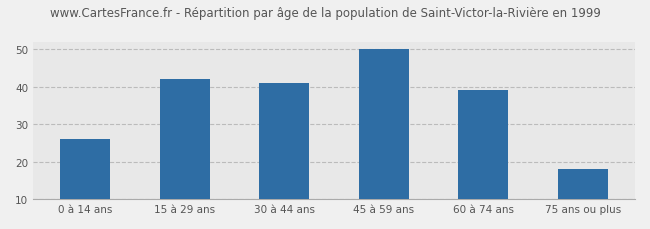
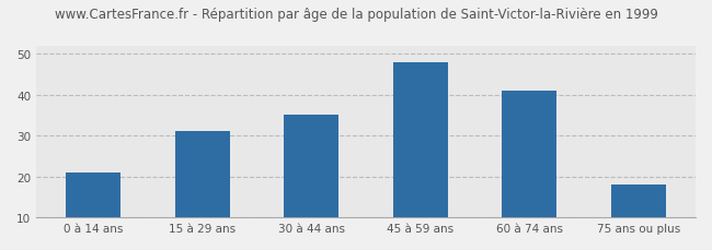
0 à 14 ans: 26 -> 21
15 à 29 ans: 42 -> 31
30 à 44 ans: 41 -> 35
45 à 59 ans: 50 -> 48
60 à 74 ans: 39 -> 41
